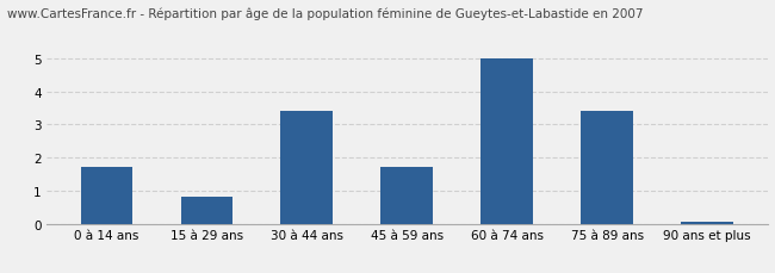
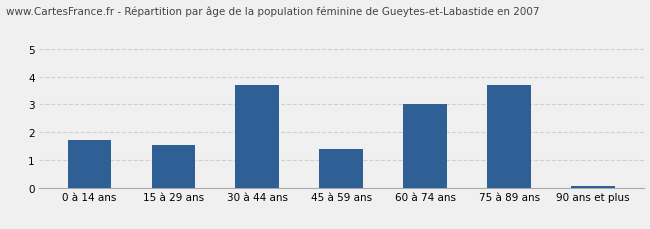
15 à 29 ans: 0.80 -> 1.55
30 à 44 ans: 3.40 -> 3.70
45 à 59 ans: 1.70 -> 1.40
60 à 74 ans: 5.00 -> 3.00
75 à 89 ans: 3.40 -> 3.70
